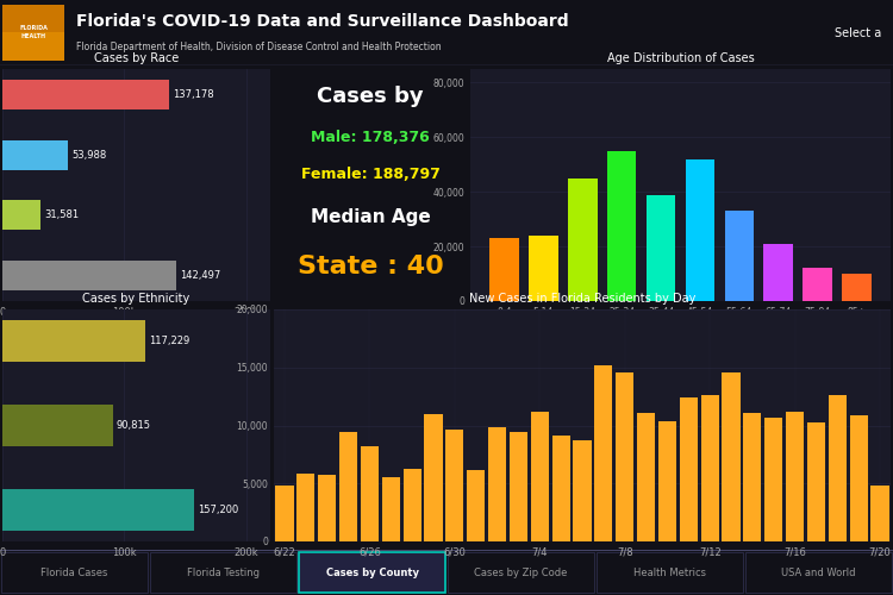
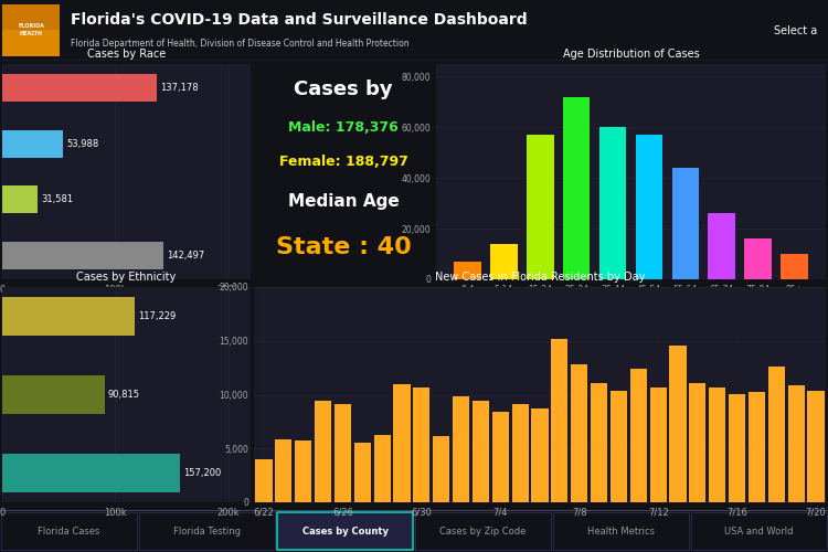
Age Distribution of Cases/0-4: 23,000 -> 7,000
Age Distribution of Cases/5-14: 24,000 -> 14,000
Age Distribution of Cases/15-24: 45,000 -> 57,000
Age Distribution of Cases/25-34: 55,000 -> 72,000
Age Distribution of Cases/35-44: 39,000 -> 60,000
Age Distribution of Cases/45-54: 52,000 -> 57,000
Age Distribution of Cases/55-64: 33,000 -> 44,000
Age Distribution of Cases/65-74: 21,000 -> 26,000
Age Distribution of Cases/75-84: 12,000 -> 16,000
New Cases in Florida Residents by Day/6/22: 4,800 -> 4,000
New Cases in Florida Residents by Day/6/26: 8,200 -> 9,100
New Cases in Florida Residents by Day/6/30: 9,600 -> 10,700
New Cases in Florida Residents by Day/7/4: 11,200 -> 8,400
New Cases in Florida Residents by Day/7/8: 14,600 -> 12,800
New Cases in Florida Residents by Day/7/12: 12,600 -> 10,700
New Cases in Florida Residents by Day/7/16: 11,200 -> 10,100
New Cases in Florida Residents by Day/7/20: 4,800 -> 10,400
